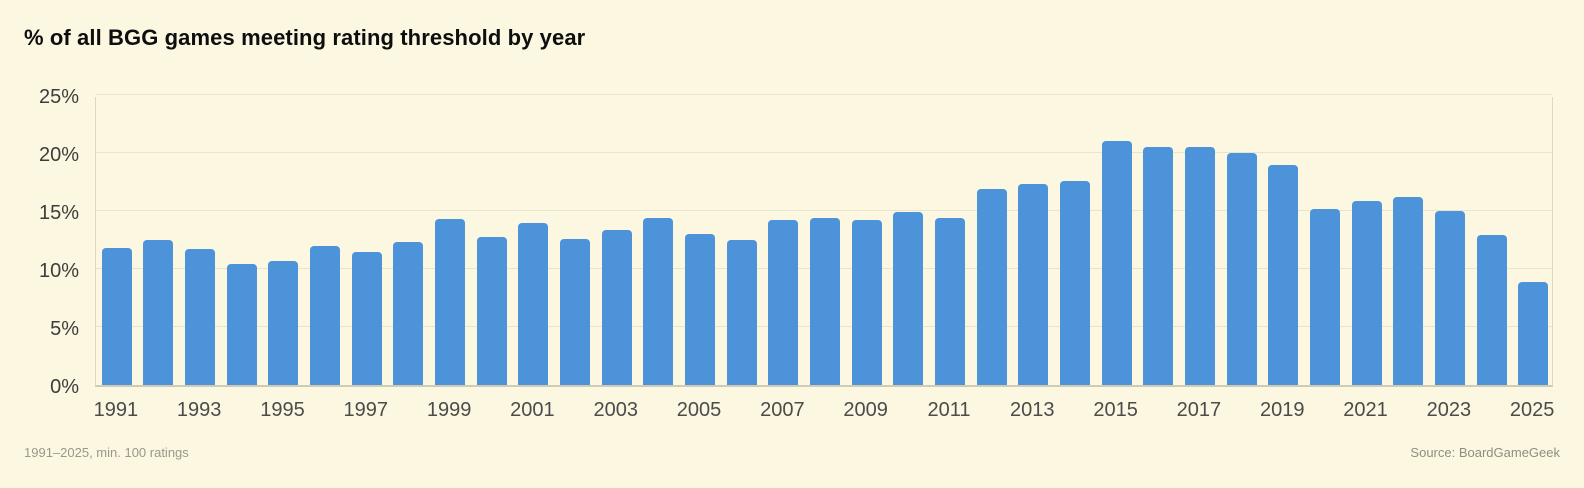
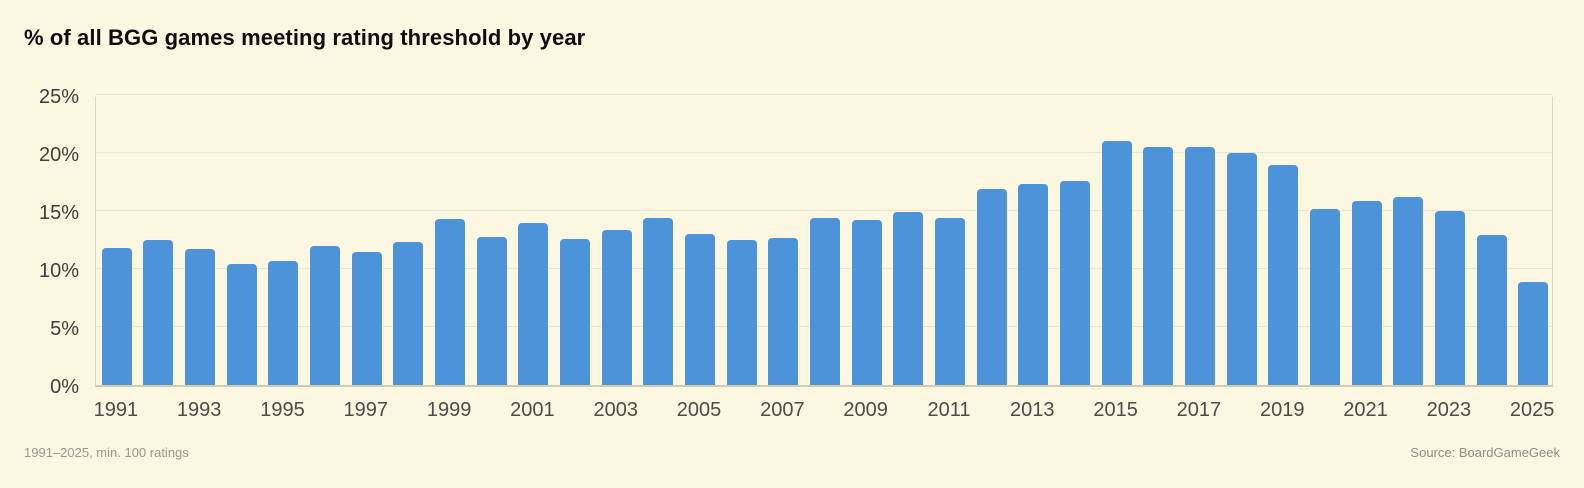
2007: 14.2% -> 12.7%
